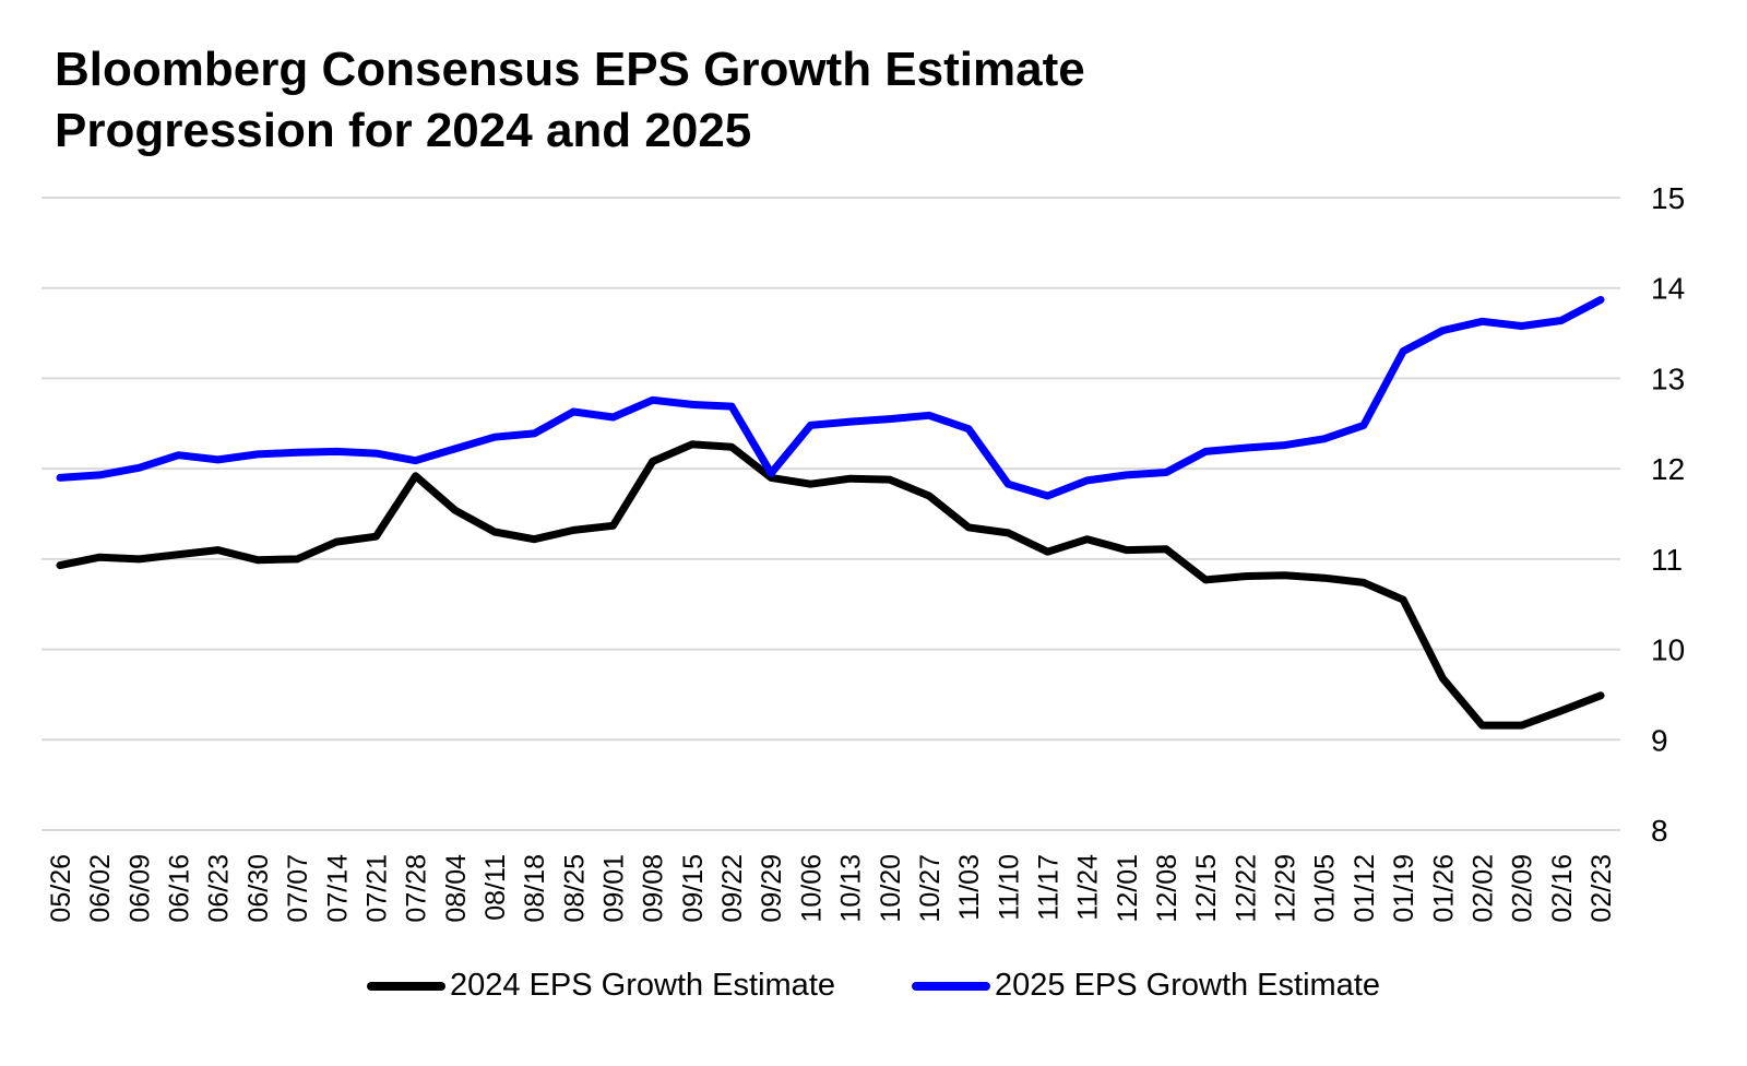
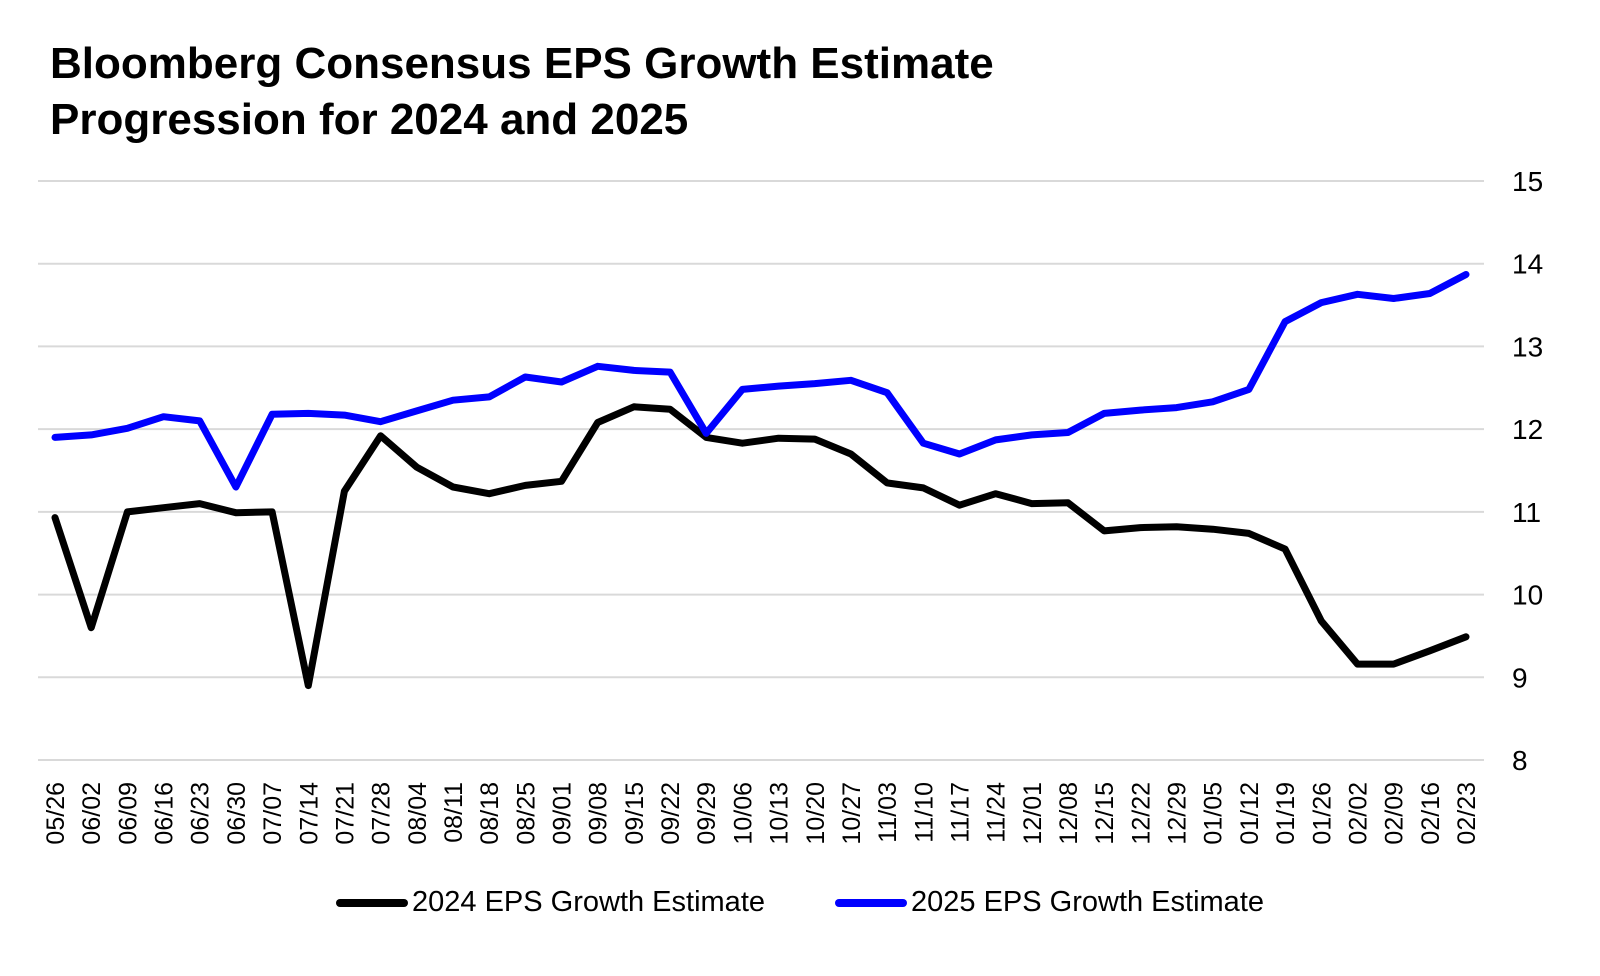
2024 EPS Growth Estimate/06/02: 11.0 -> 9.6
2025 EPS Growth Estimate/06/30: 12.2 -> 11.3
2024 EPS Growth Estimate/07/14: 11.2 -> 8.9
